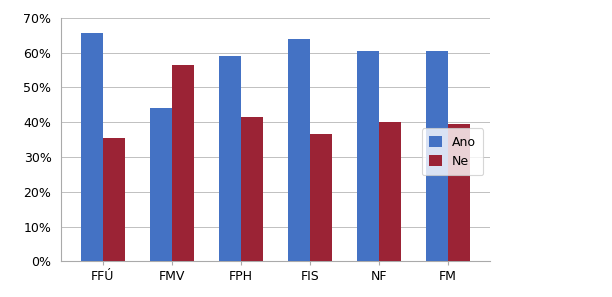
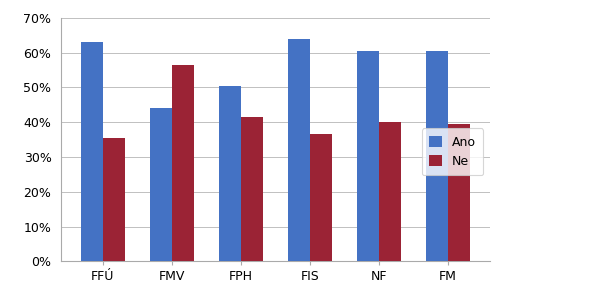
Ano/FFÚ: 65.5% -> 63.0%
Ano/FPH: 59.0% -> 50.5%
